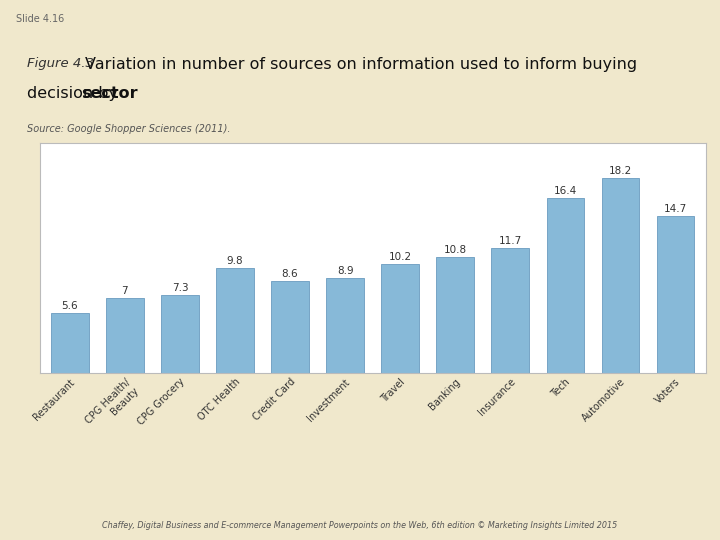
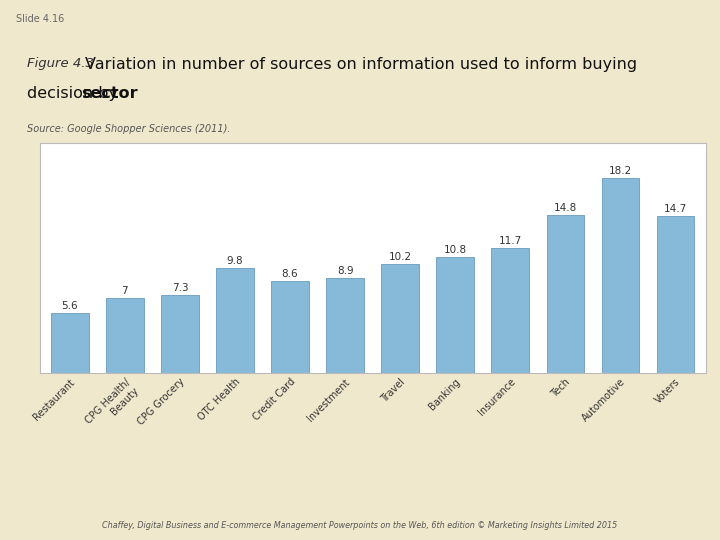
Tech: 16.4 -> 14.8
